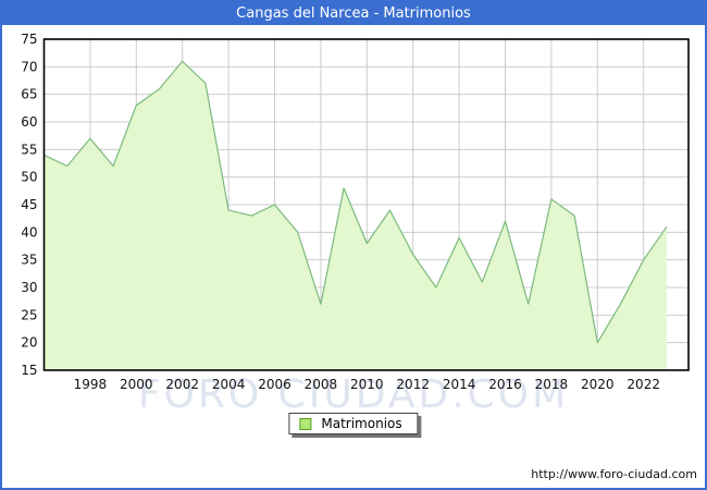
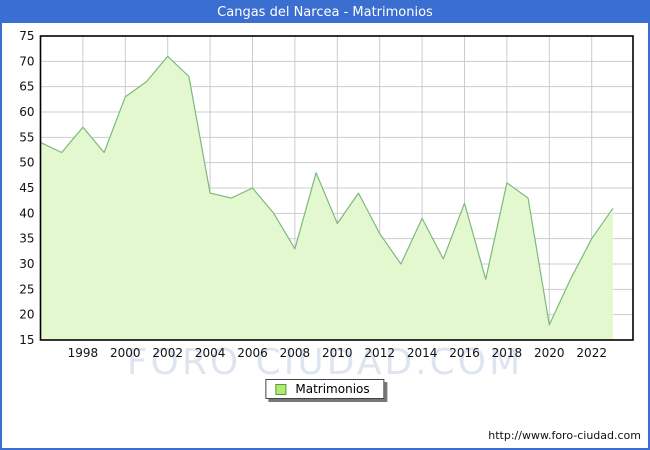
2008: 27 -> 33
2020: 20 -> 18
